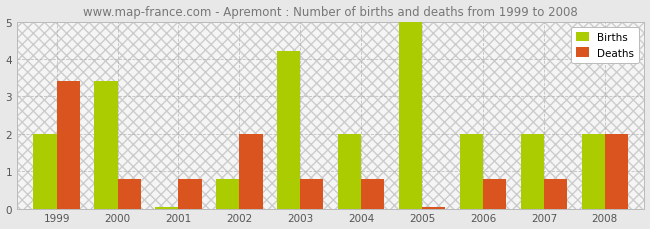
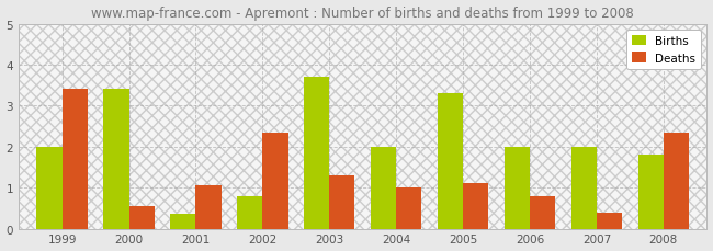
Deaths/2000: 0.80 -> 0.55
Births/2001: 0.05 -> 0.35
Deaths/2001: 0.80 -> 1.05
Deaths/2002: 2.00 -> 2.35
Births/2003: 4.20 -> 3.70
Deaths/2003: 0.80 -> 1.30
Deaths/2004: 0.80 -> 1.00
Births/2005: 5.00 -> 3.30
Deaths/2005: 0.05 -> 1.10
Deaths/2007: 0.80 -> 0.40
Births/2008: 2.00 -> 1.80
Deaths/2008: 2.00 -> 2.35
